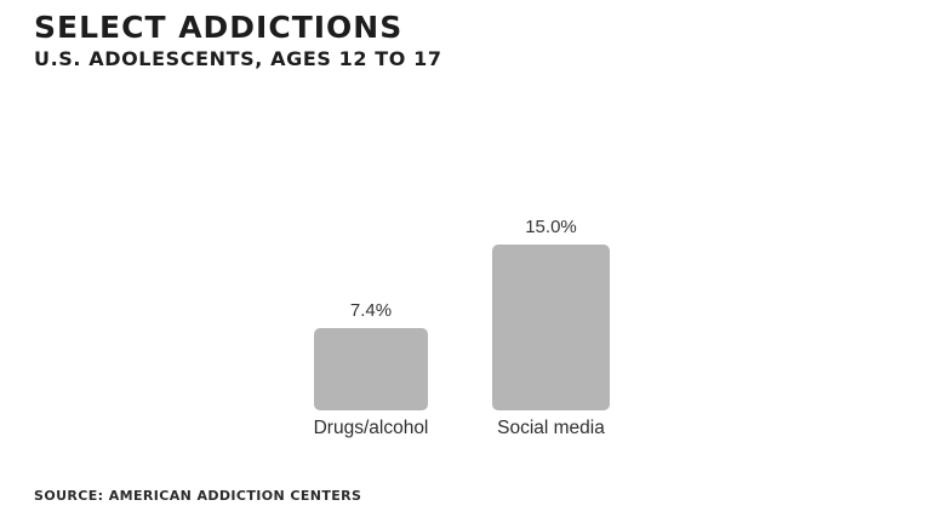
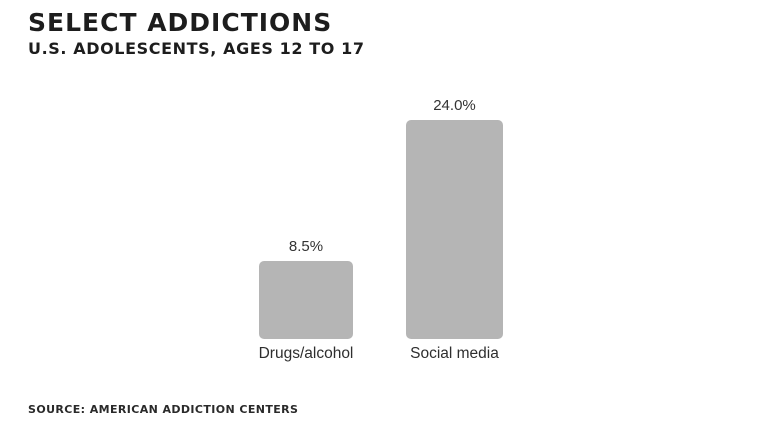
Drugs/alcohol: 7.4% -> 8.5%
Social media: 15.0% -> 24.0%
